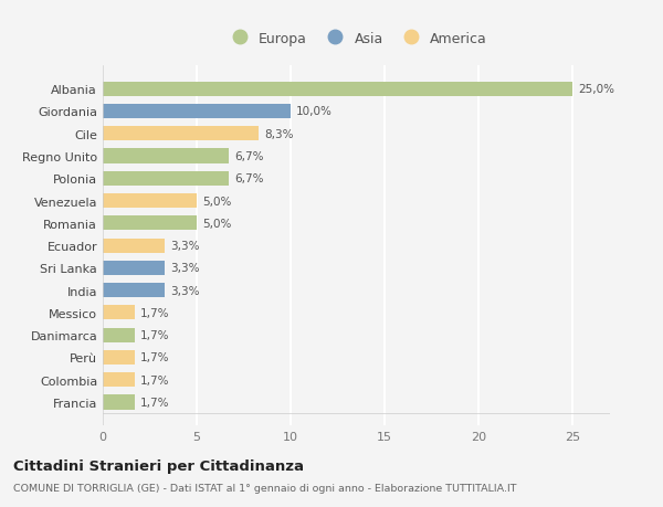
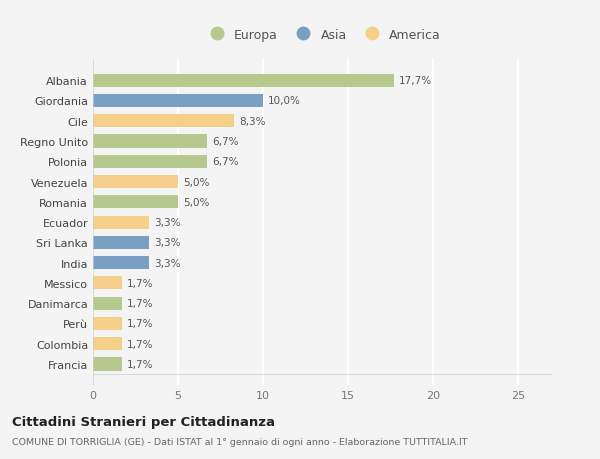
Albania: 25,0% -> 17,7%
